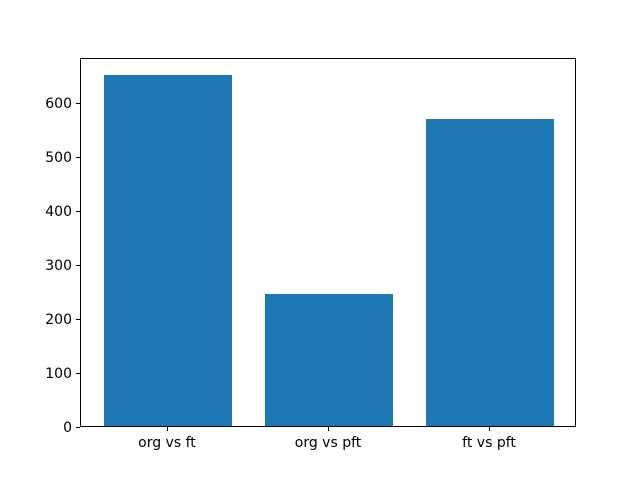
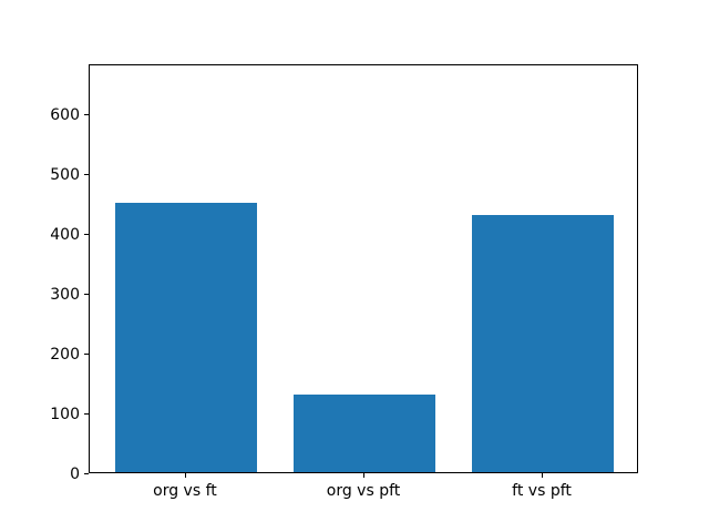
org vs ft: 650 -> 450
org vs pft: 240 -> 130
ft vs pft: 570 -> 430
